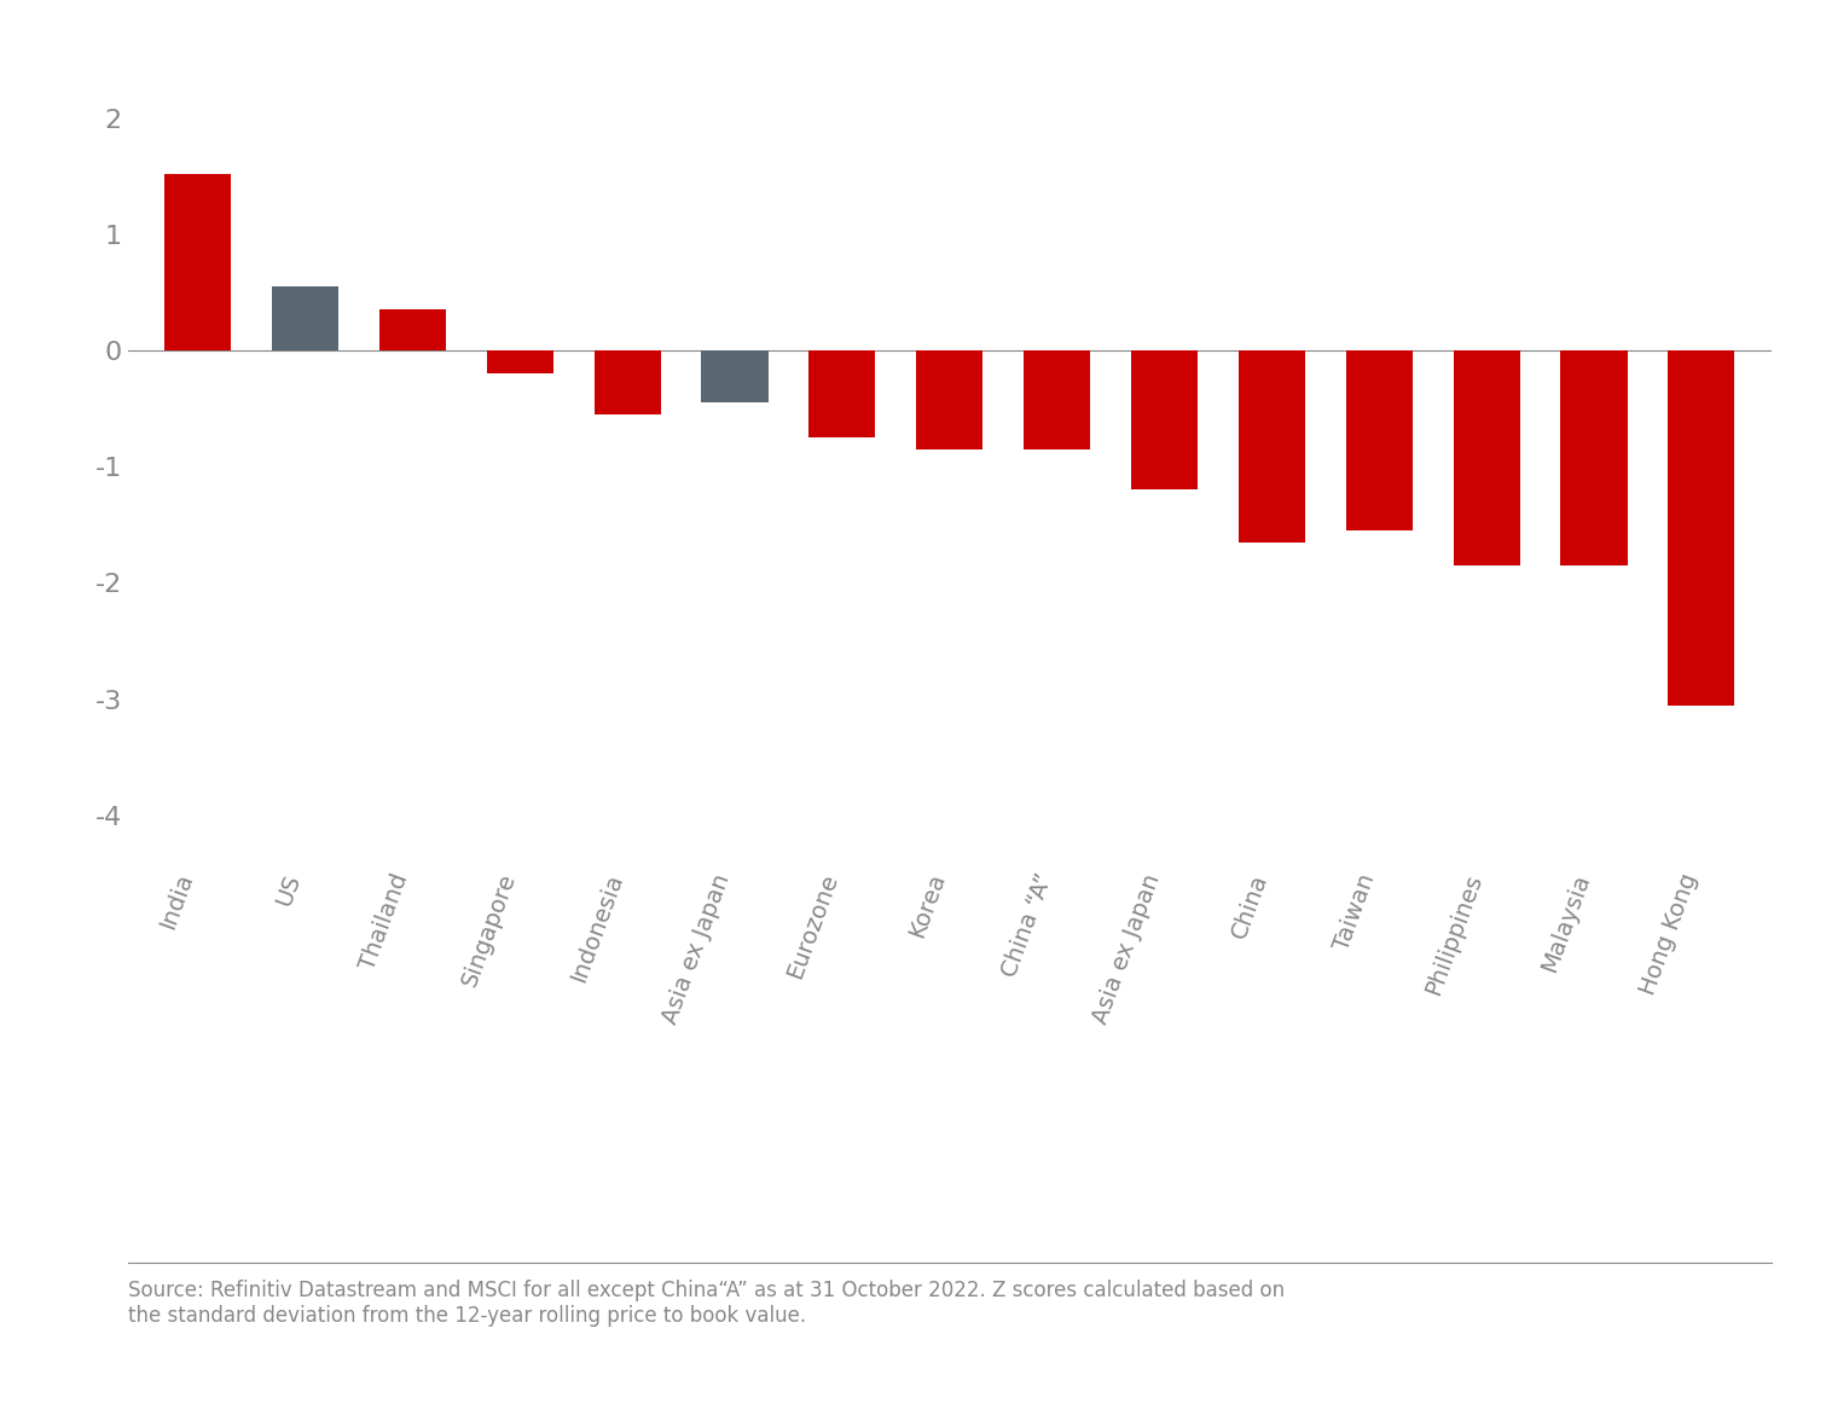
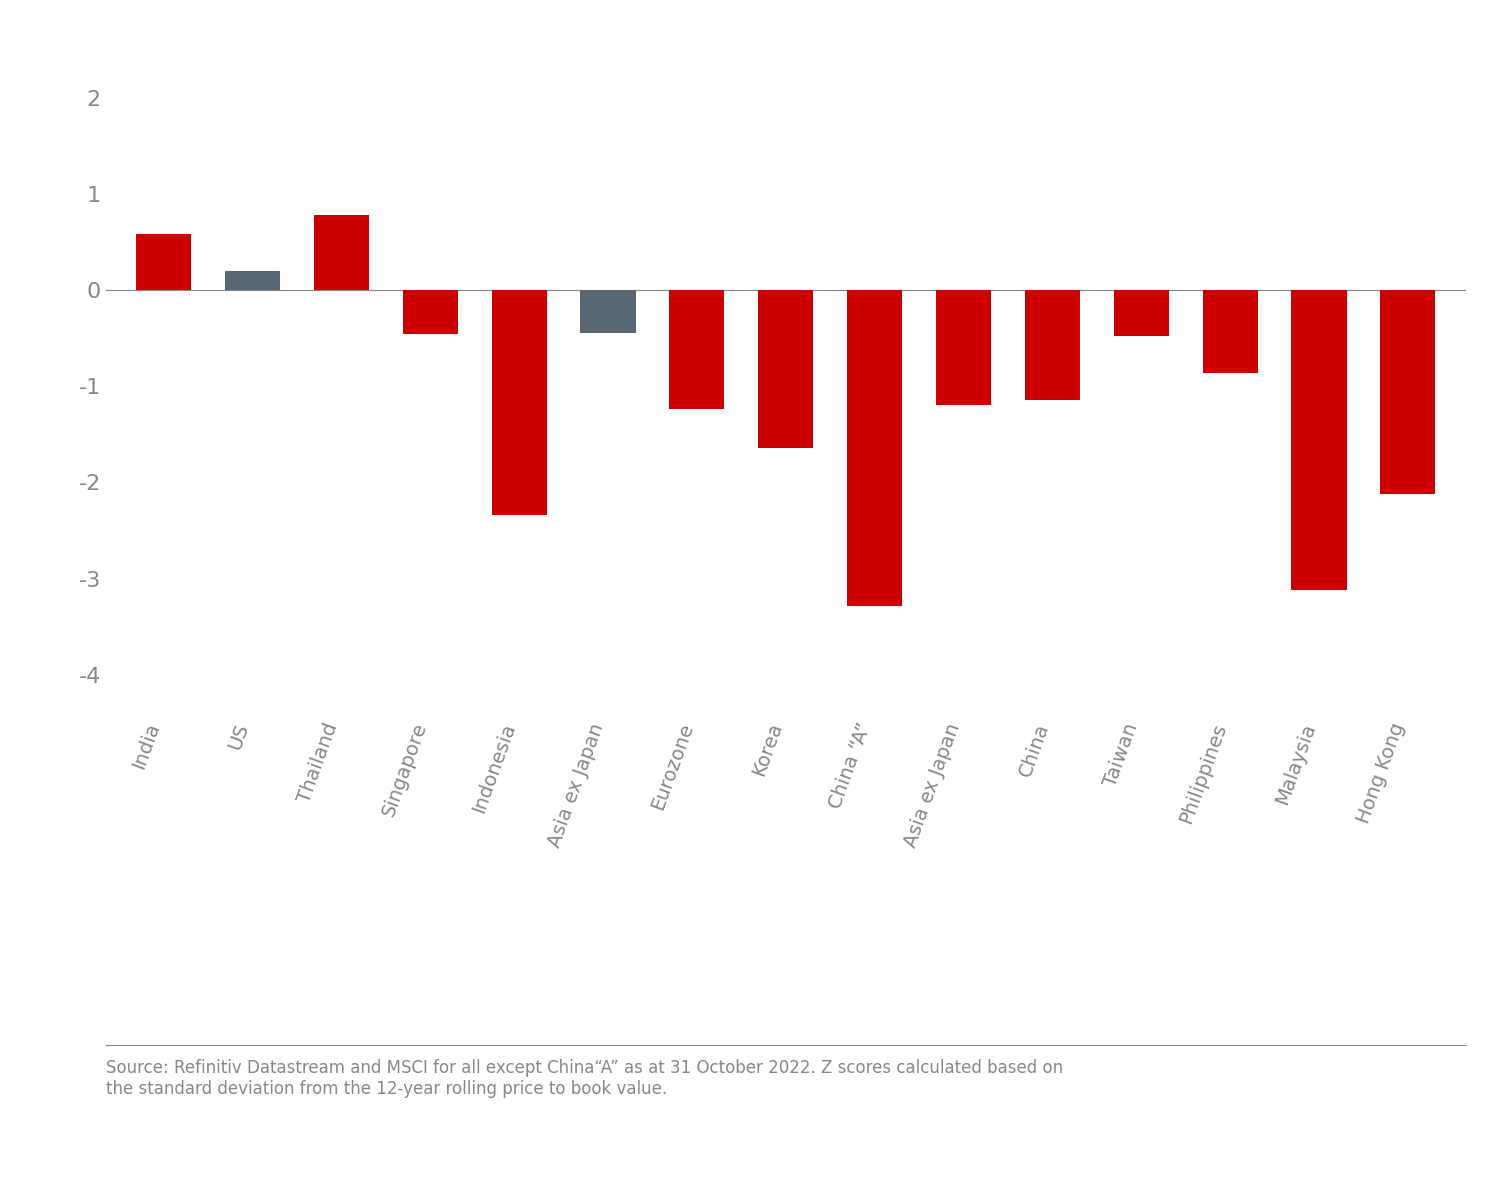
India: 1.52 -> 0.58
US: 0.55 -> 0.20
Thailand: 0.35 -> 0.78
Singapore: -0.20 -> -0.46
Indonesia: -0.55 -> -2.34
Eurozone: -0.75 -> -1.24
Korea: -0.85 -> -1.64
China “A”: -0.85 -> -3.28
China: -1.65 -> -1.14
Taiwan: -1.55 -> -0.48
Philippines: -1.85 -> -0.86
Malaysia: -1.85 -> -3.12
Hong Kong: -3.05 -> -2.12
